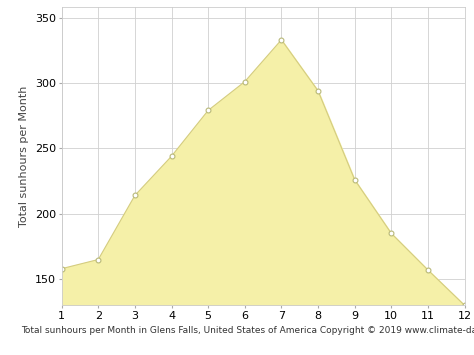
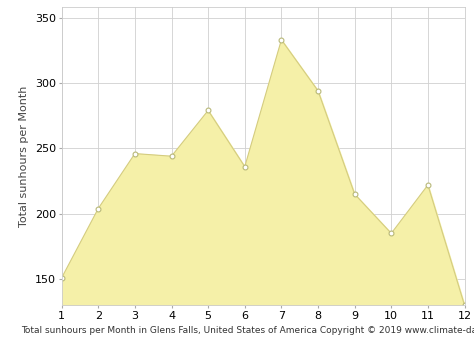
1: 158 -> 151
2: 165 -> 204
3: 214 -> 246
6: 301 -> 236
9: 226 -> 215
11: 157 -> 222
